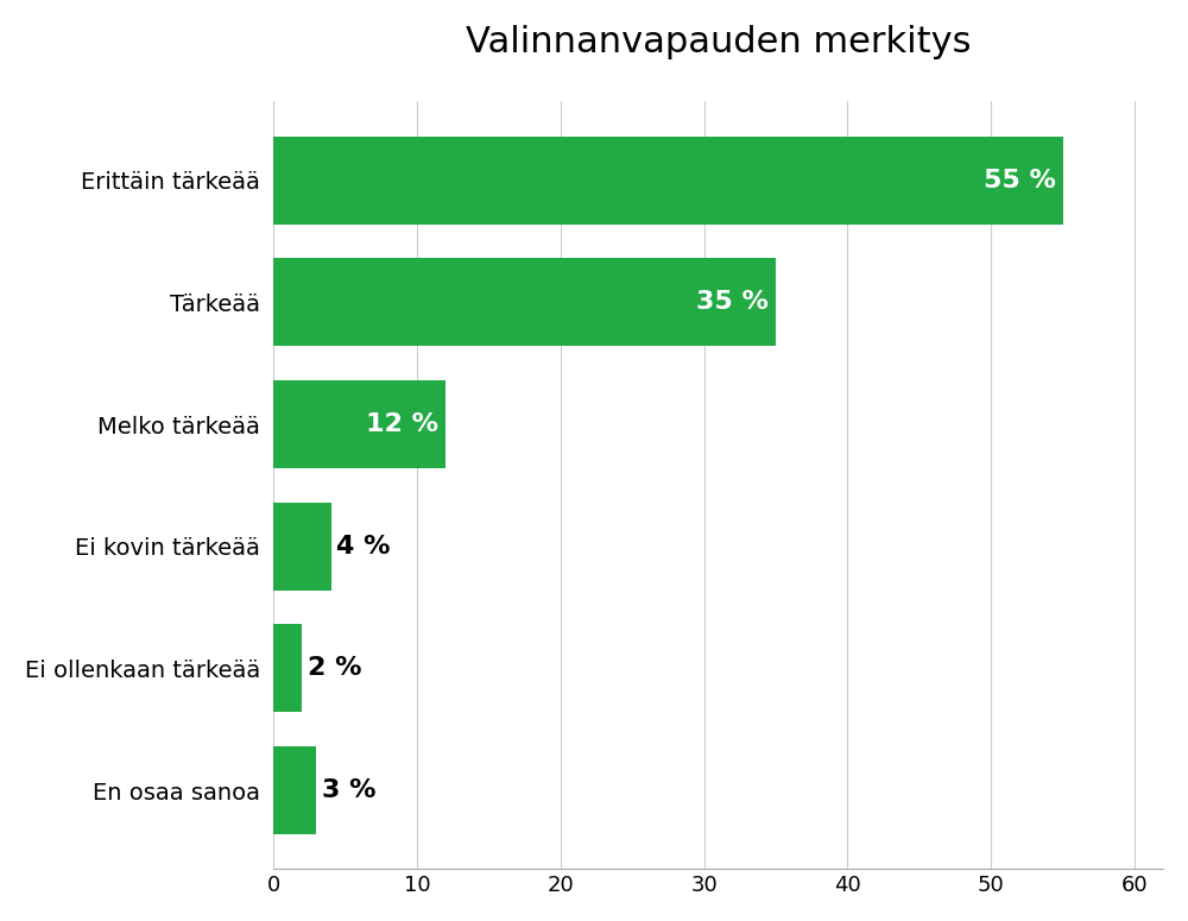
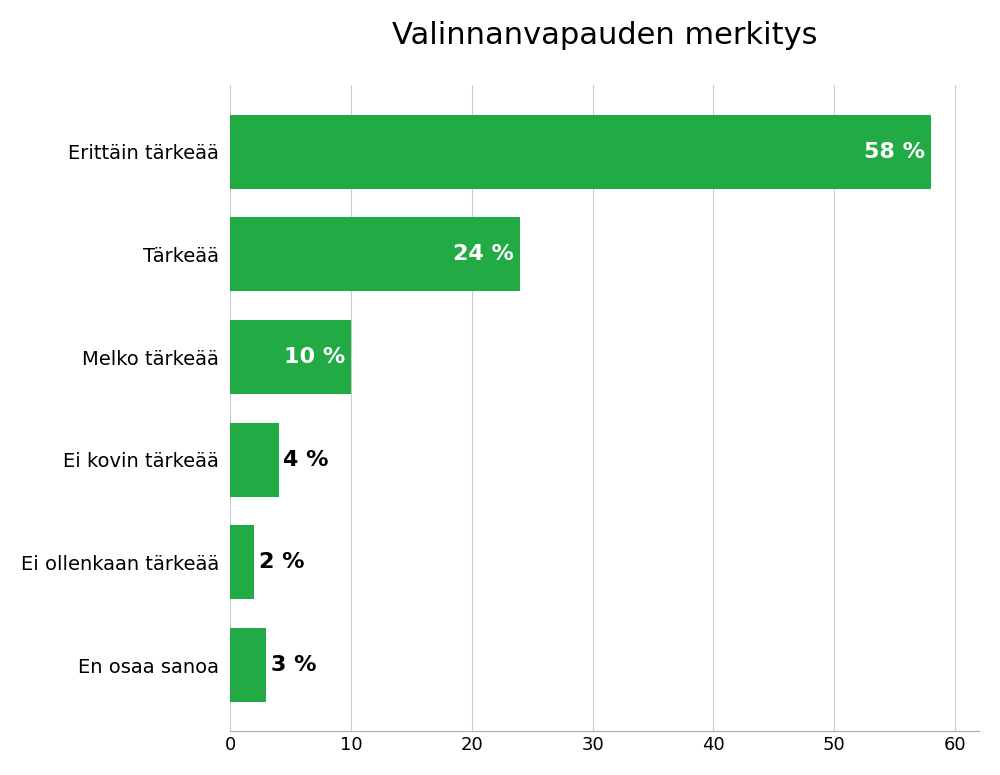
Erittäin tärkeää: 55 -> 58
Tärkeää: 35 -> 24
Melko tärkeää: 12 -> 10
